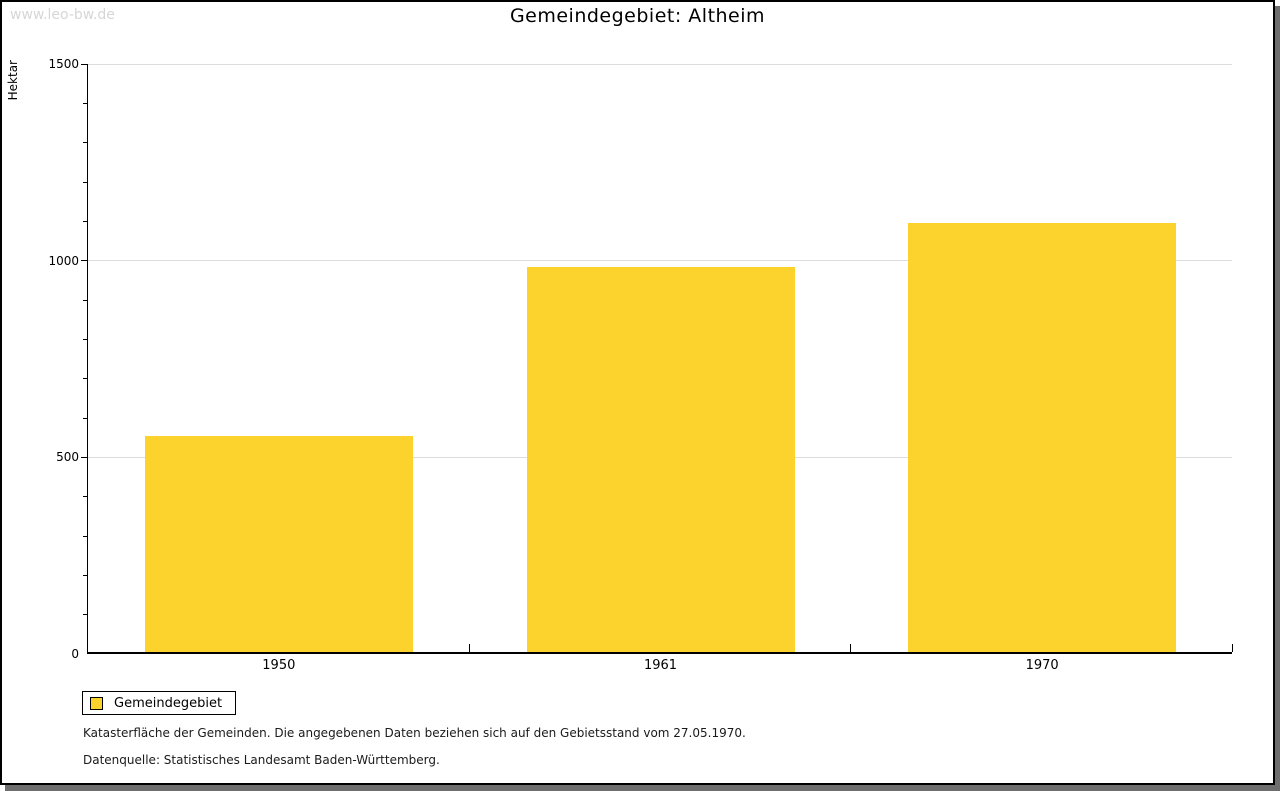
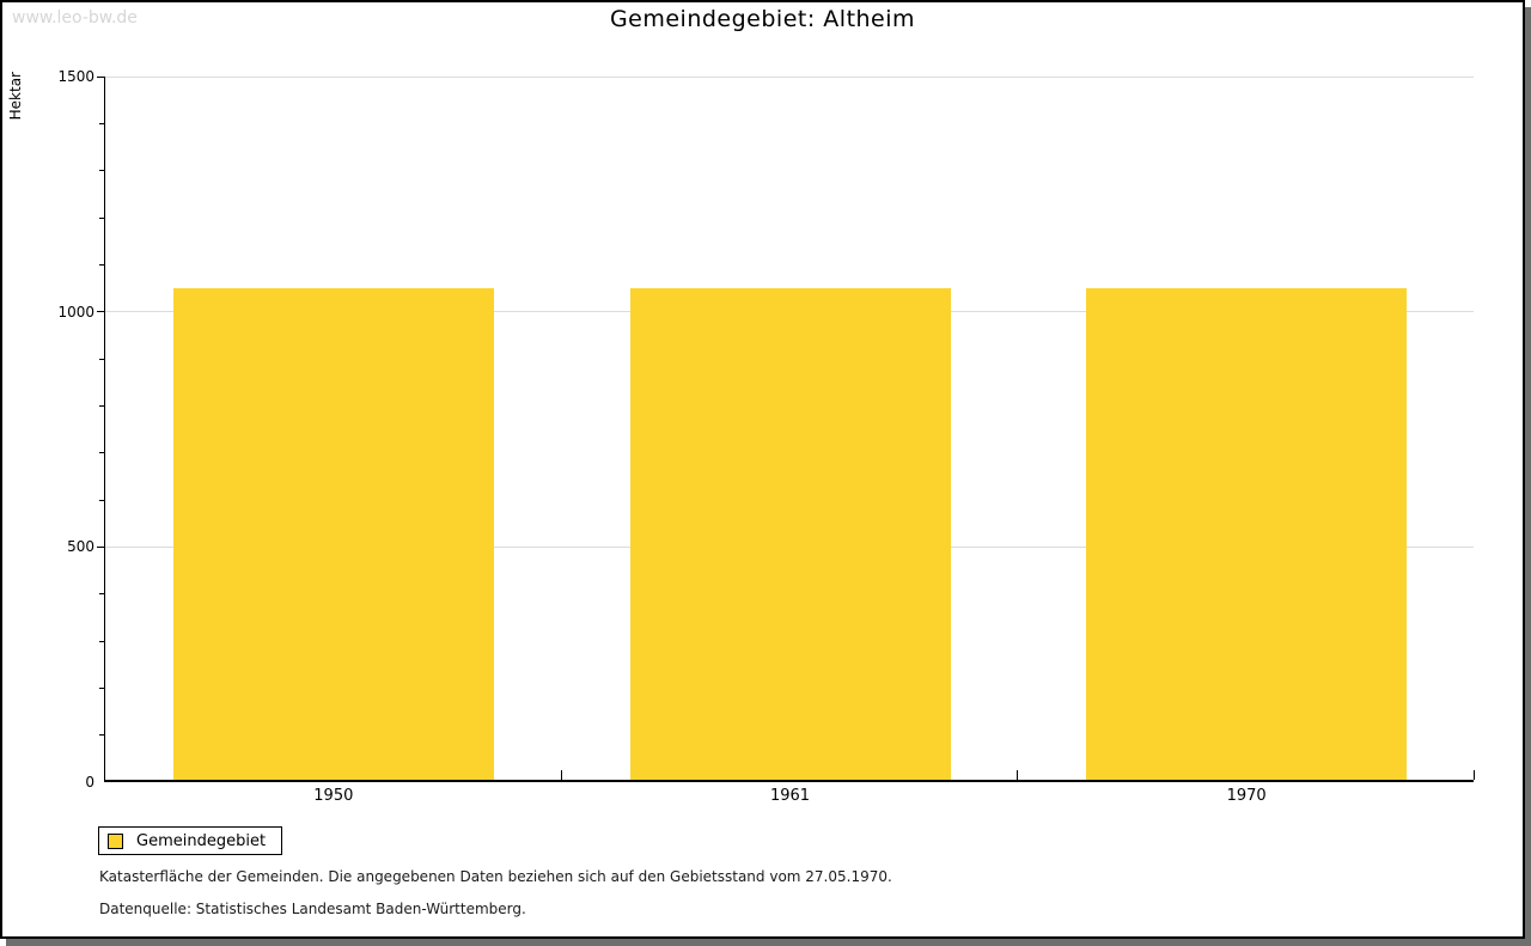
1950: 550 -> 1040
1961: 980 -> 1040
1970: 1090 -> 1040
